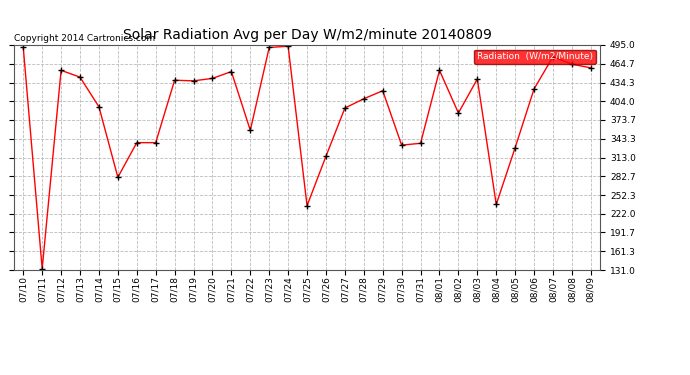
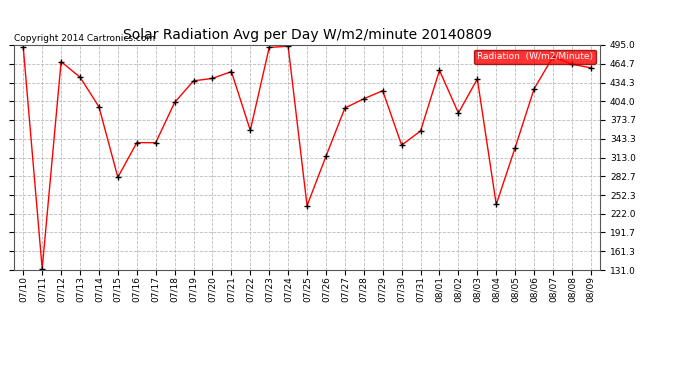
07/12: 454 -> 468
07/18: 438 -> 402
07/31: 336 -> 356
